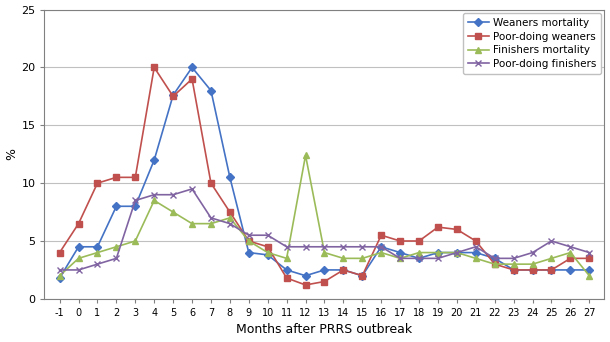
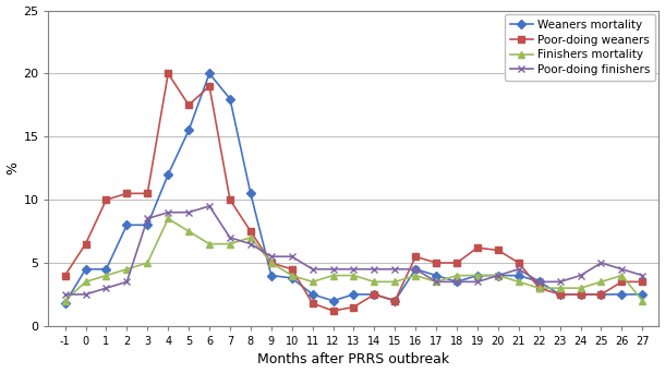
Weaners mortality/5: 17.6 -> 15.5
Finishers mortality/12: 12.4 -> 4.0
